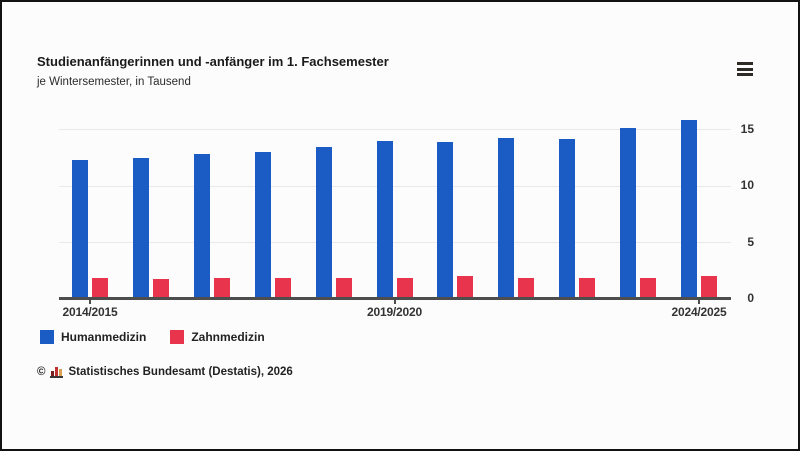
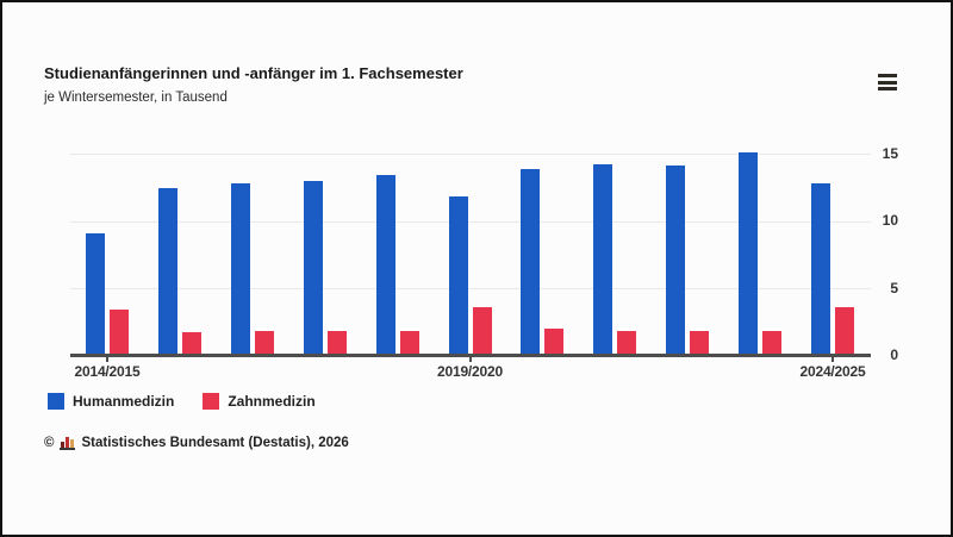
Humanmedizin/2014/2015: 12.3 -> 9.1
Zahnmedizin/2014/2015: 1.9 -> 3.5
Humanmedizin/2019/2020: 14.0 -> 11.9
Zahnmedizin/2019/2020: 1.9 -> 3.6
Humanmedizin/2024/2025: 15.9 -> 12.9
Zahnmedizin/2024/2025: 2.0 -> 3.6
